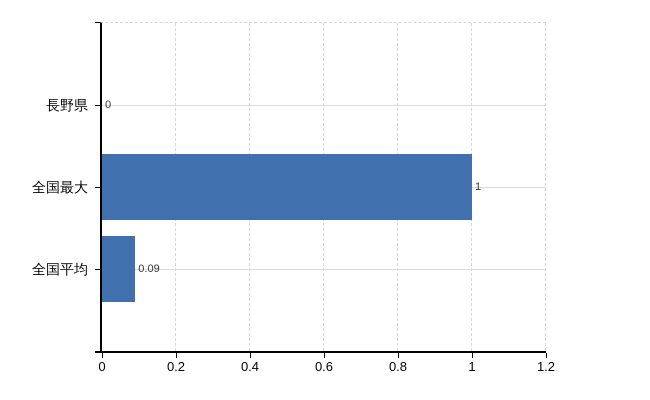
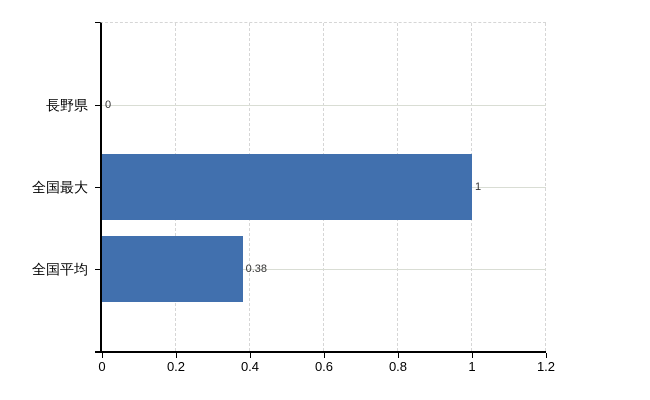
全国平均: 0.09 -> 0.38
